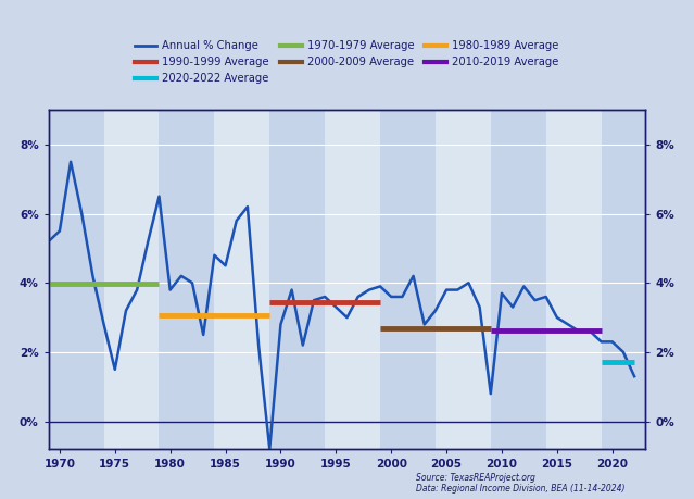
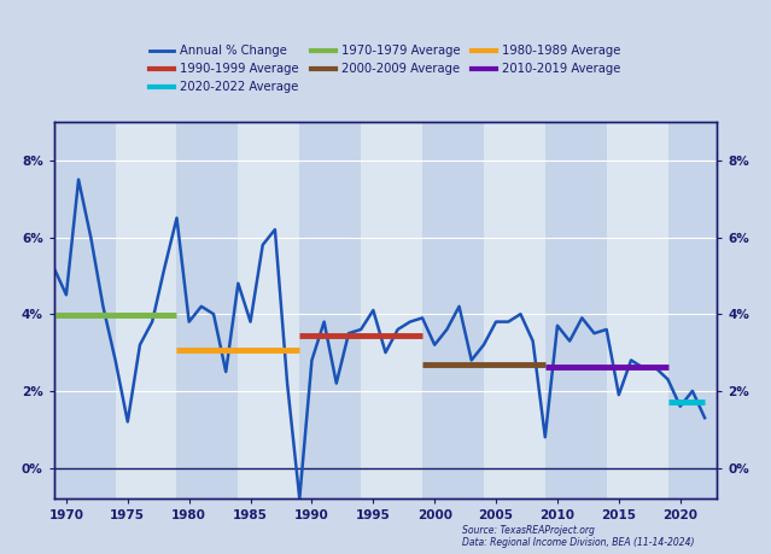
1970: 5.5% -> 4.5%
1975: 1.5% -> 1.2%
1985: 4.5% -> 3.8%
1995: 3.3% -> 4.1%
2000: 3.6% -> 3.2%
2015: 3.0% -> 1.9%
2020: 2.3% -> 1.6%
